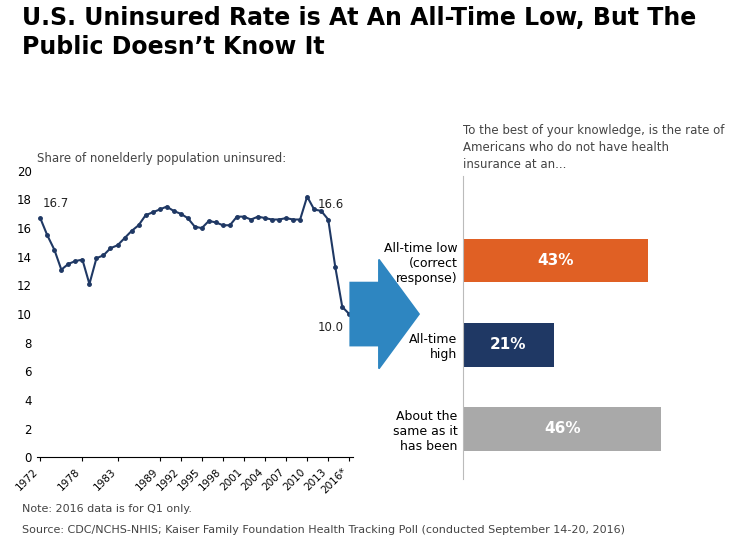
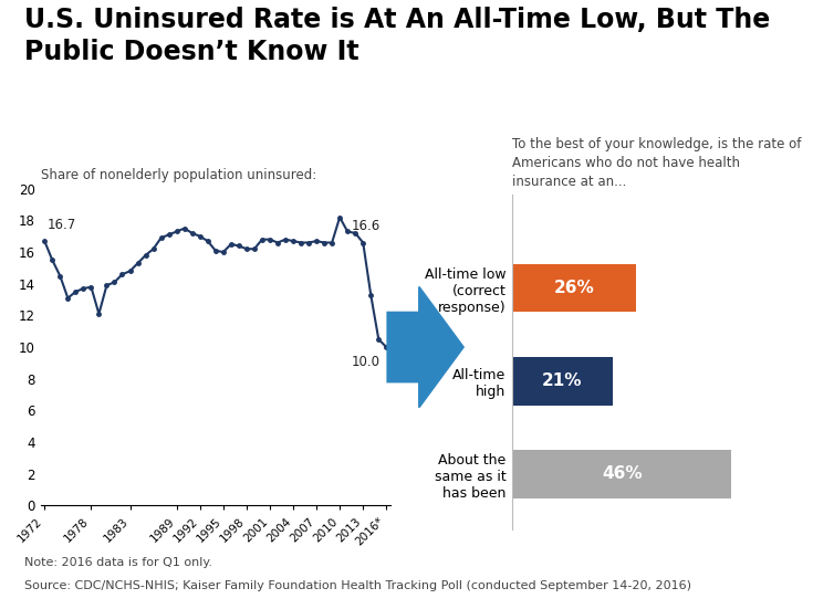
All-time low (correct response): 43% -> 26%
